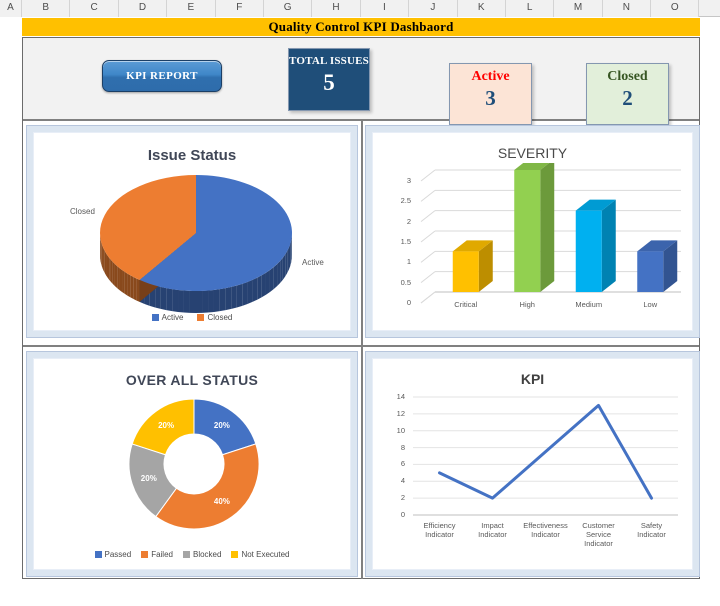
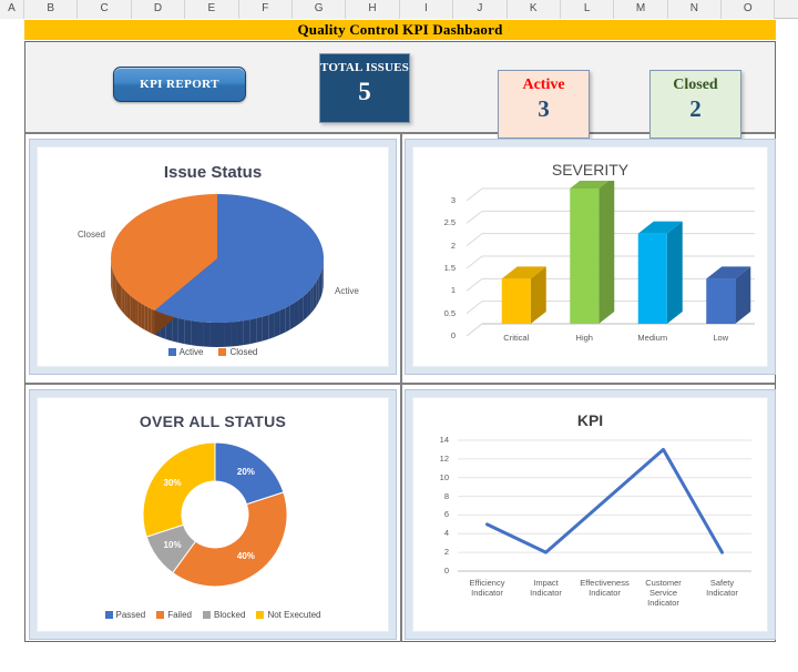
OVER ALL STATUS/Blocked: 20% -> 10%
OVER ALL STATUS/Not Executed: 20% -> 30%
